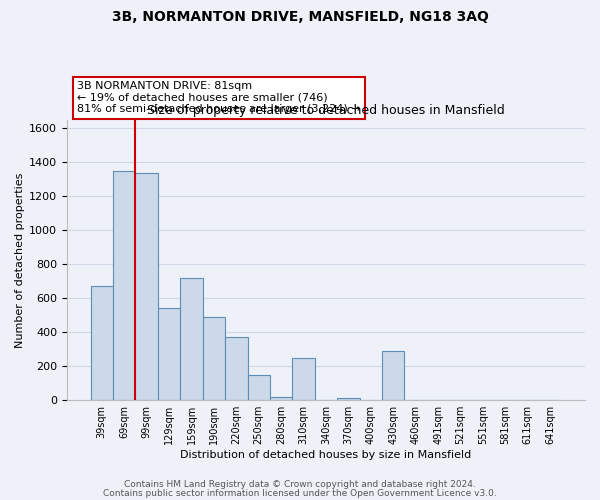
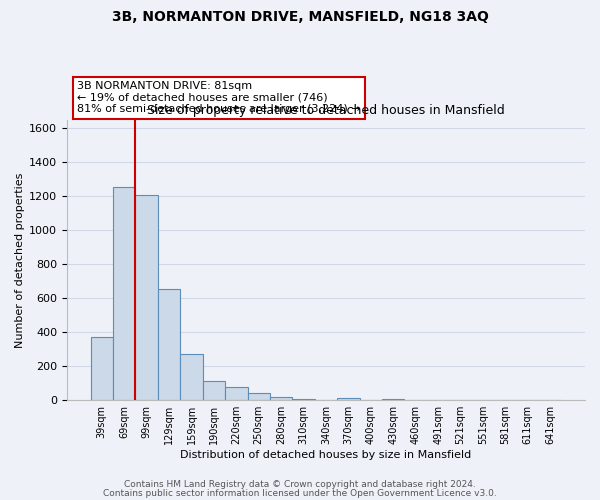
39sqm: 670 -> 370
69sqm: 1350 -> 1260
99sqm: 1340 -> 1200
129sqm: 540 -> 660
159sqm: 720 -> 270
190sqm: 490 -> 120
220sqm: 370 -> 80
250sqm: 150 -> 40
310sqm: 250 -> 10
430sqm: 290 -> 10
